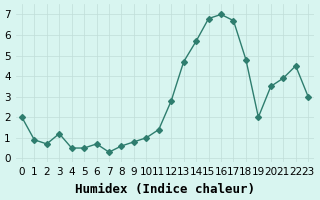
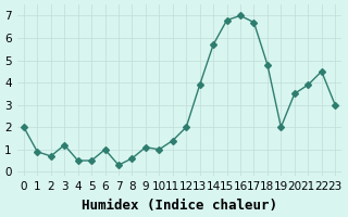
6: 0.7 -> 1.0
9: 0.8 -> 1.1
12: 2.8 -> 2.0
13: 4.7 -> 3.9
